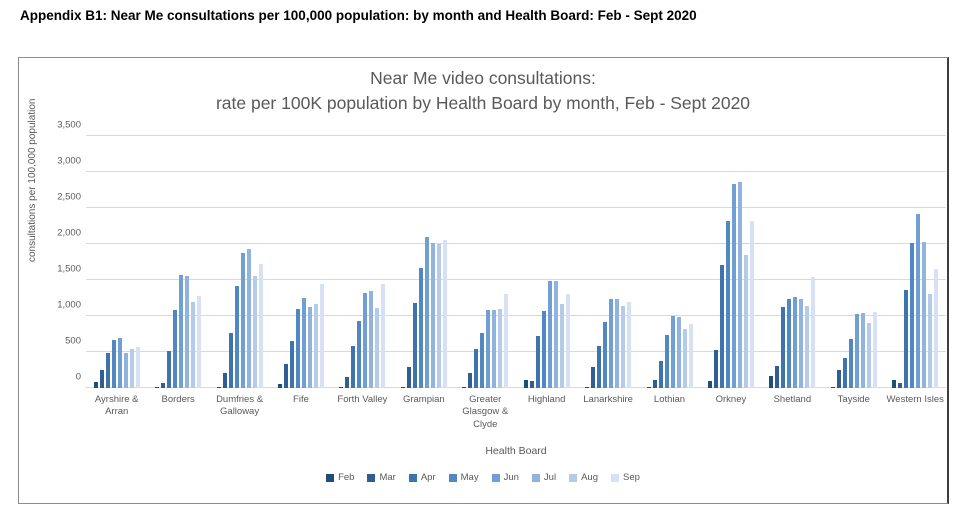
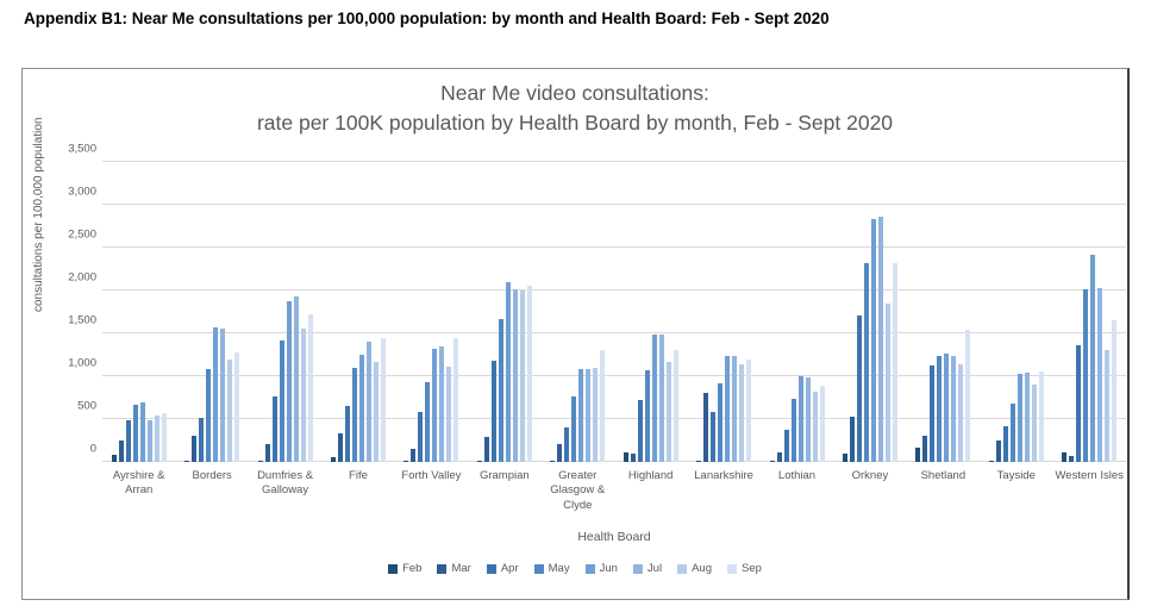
Mar/Borders: 100 -> 300
Jul/Fife: 1100 -> 1400
Apr/Greater Glasgow & Clyde: 500 -> 400
Mar/Lanarkshire: 300 -> 800
